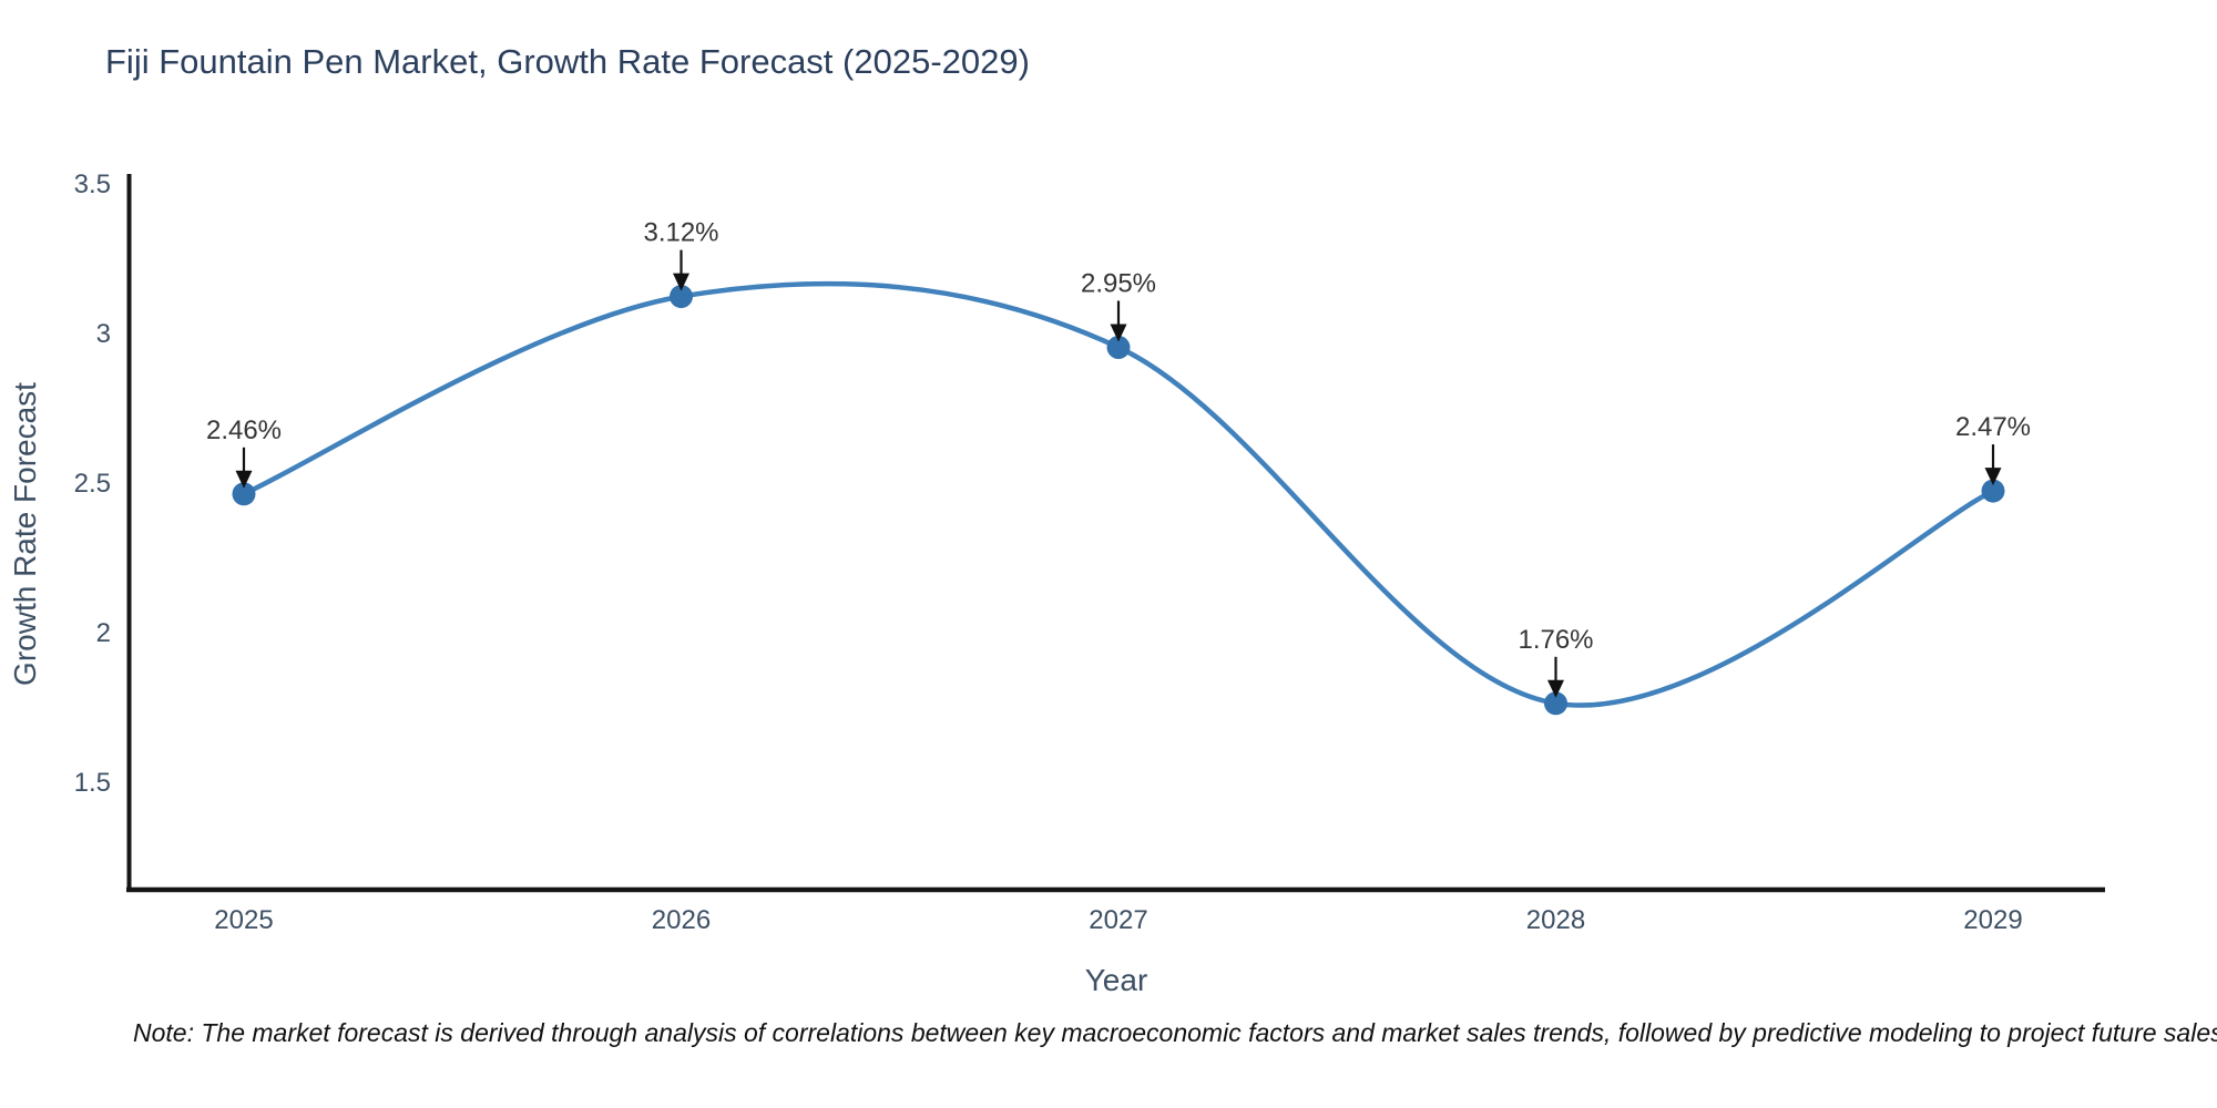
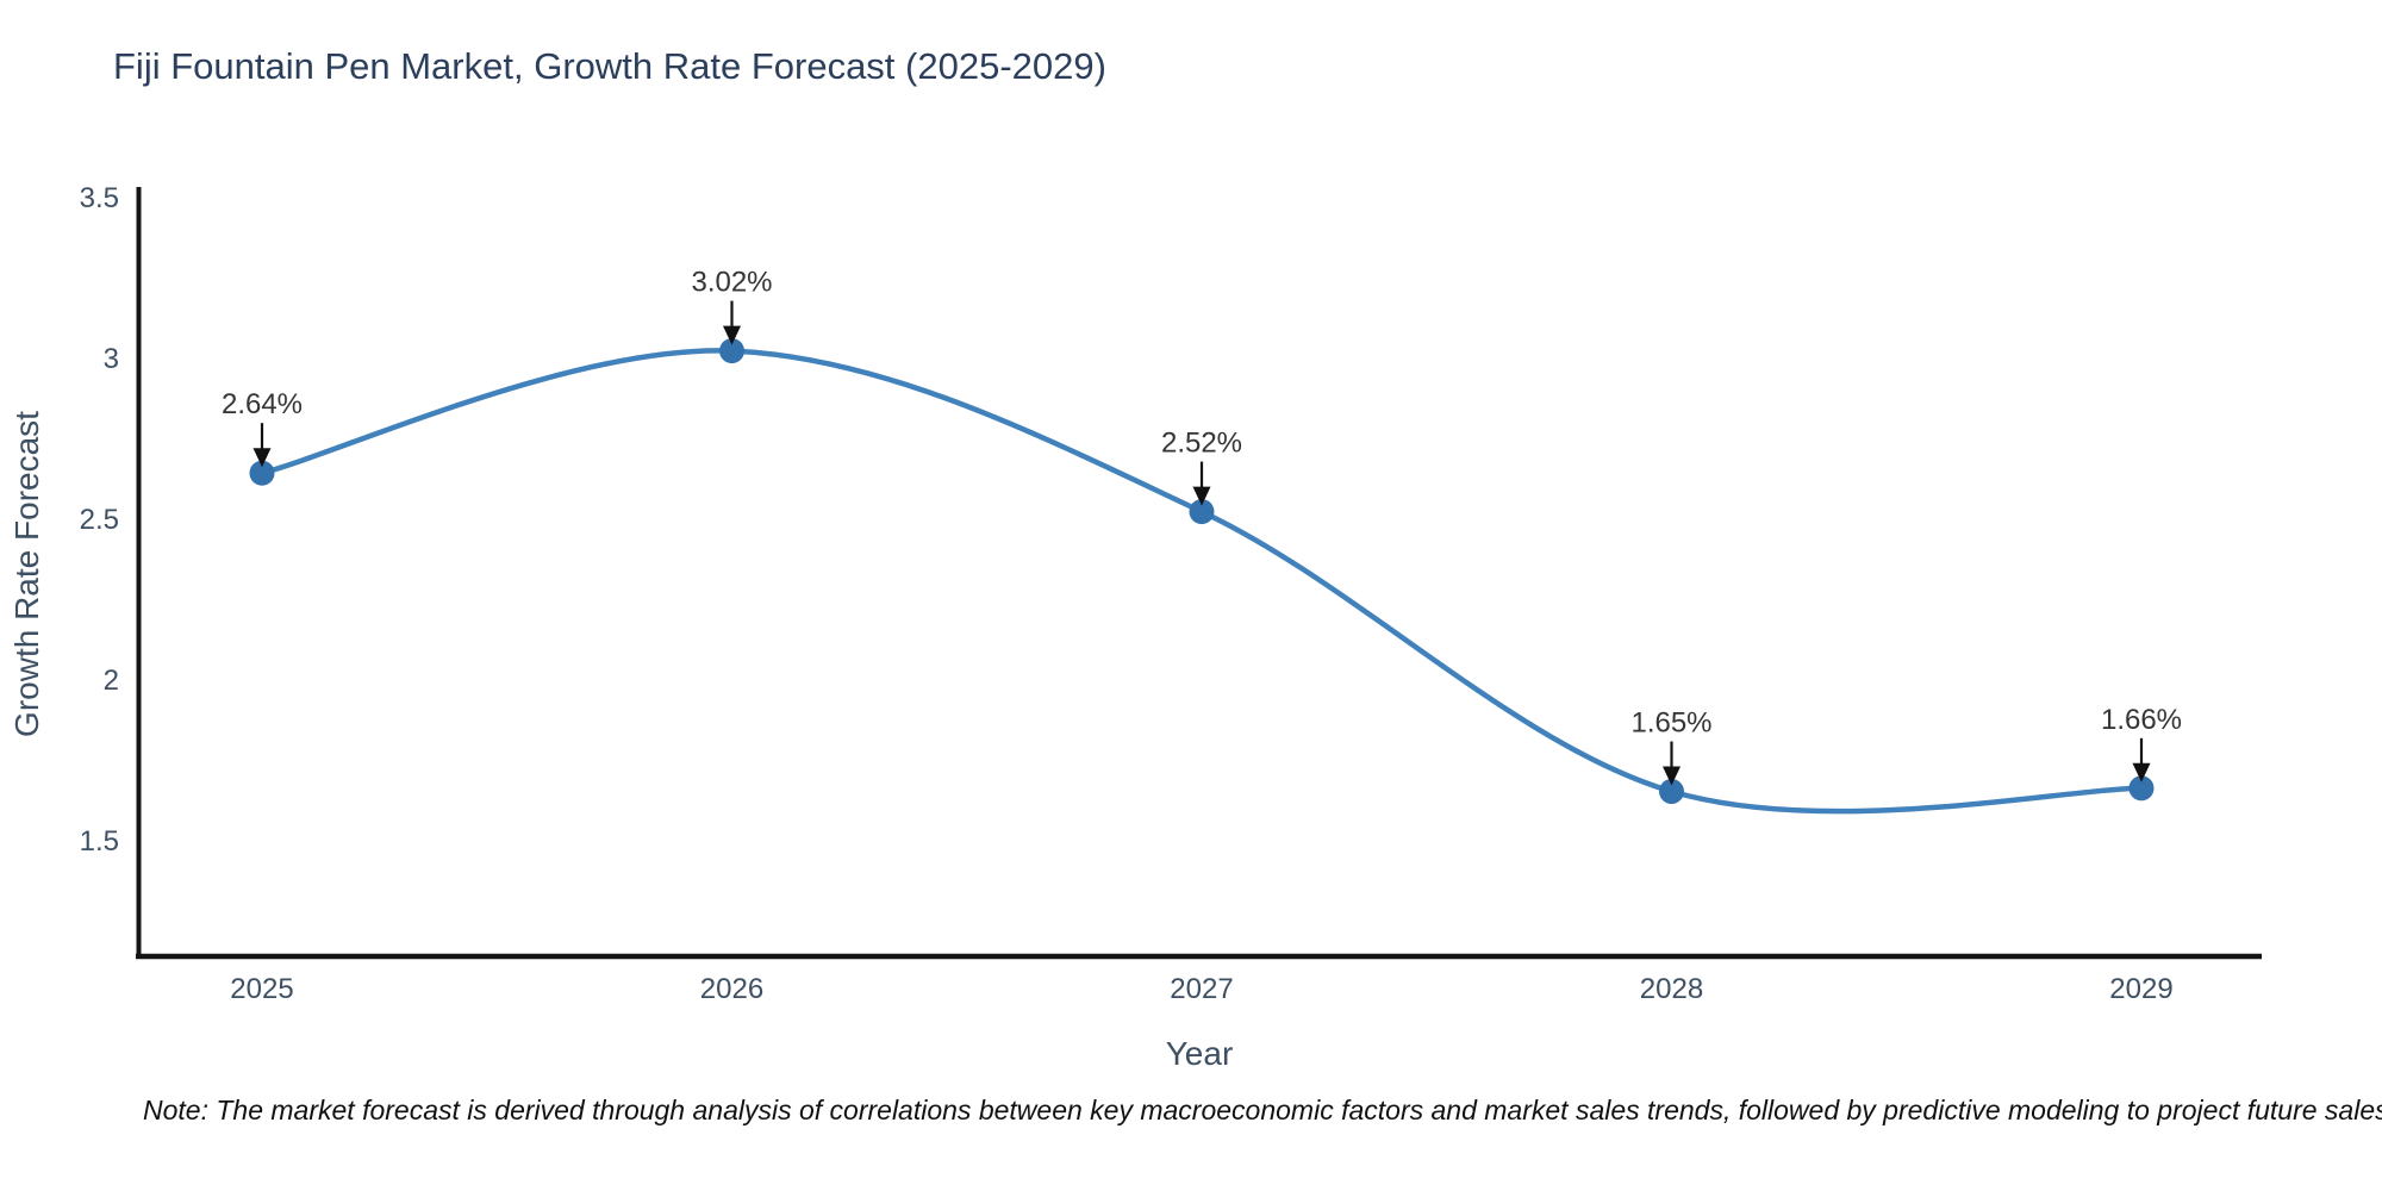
2025: 2.46% -> 2.64%
2026: 3.12% -> 3.02%
2027: 2.95% -> 2.52%
2028: 1.76% -> 1.65%
2029: 2.47% -> 1.66%
